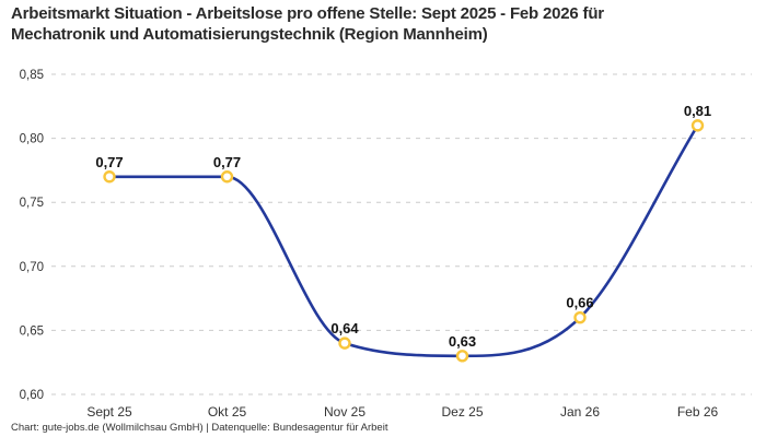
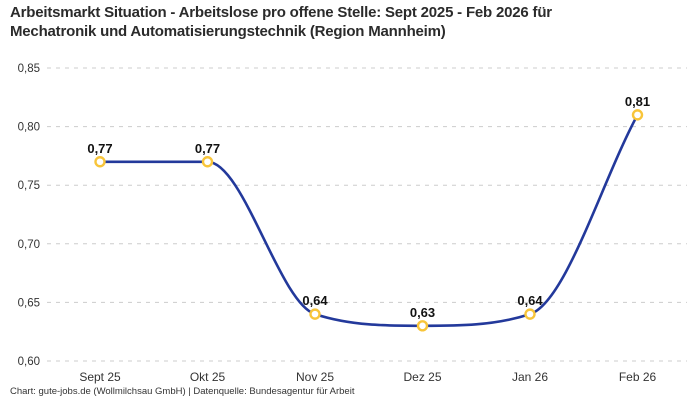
Jan 26: 0,66 -> 0,64
